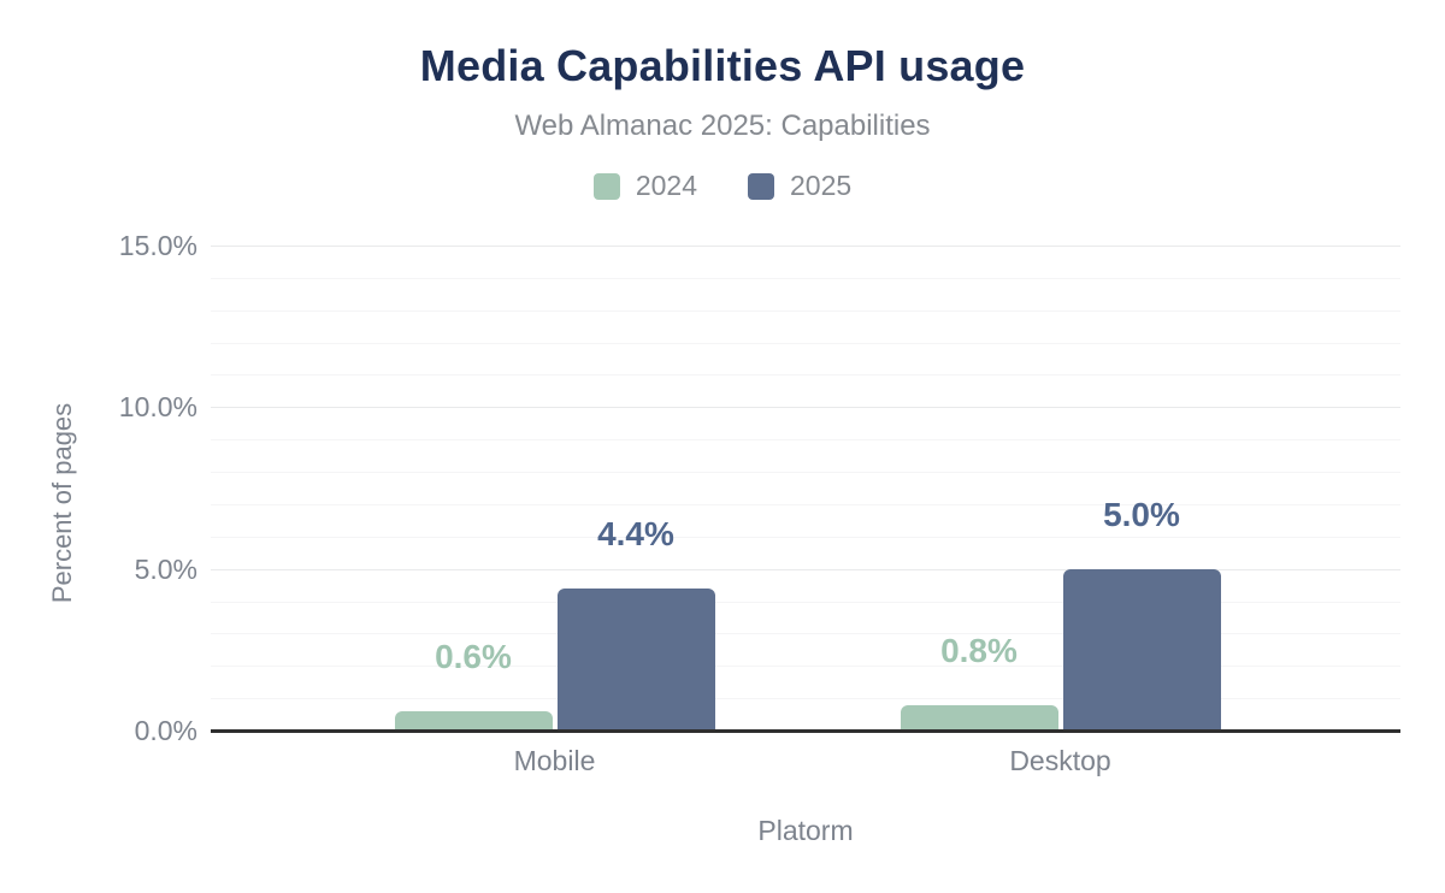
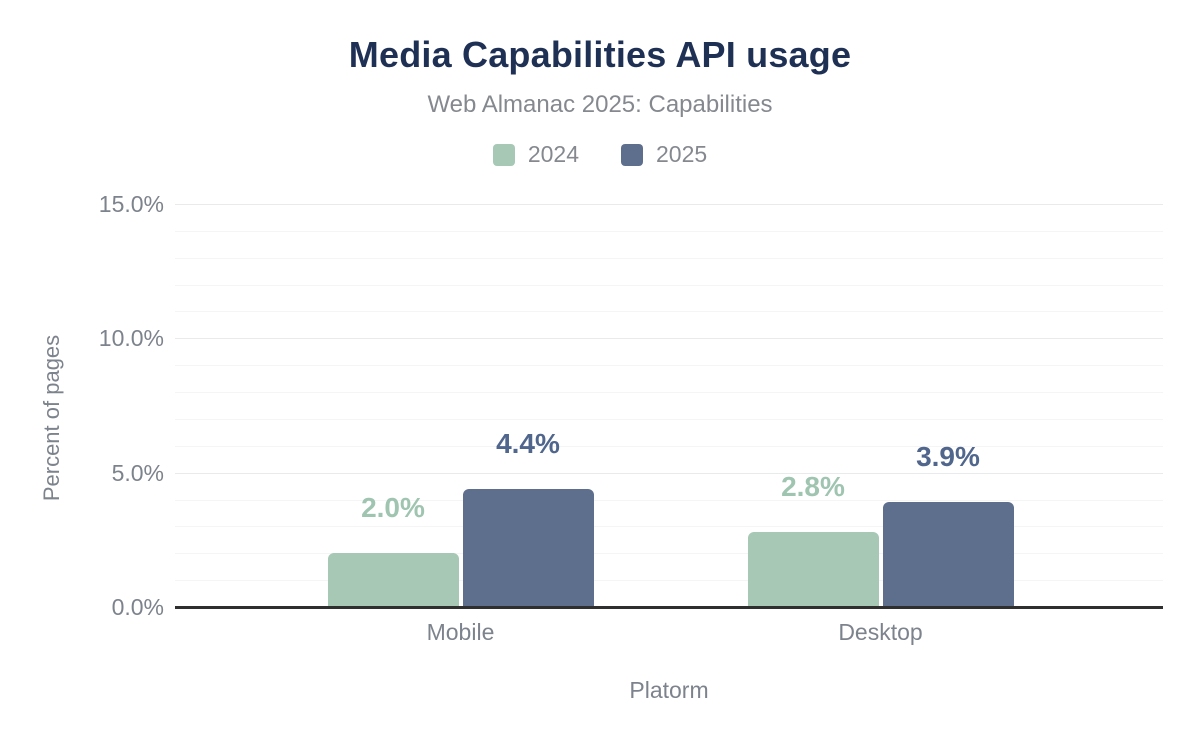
2024/Mobile: 0.6% -> 2.0%
2024/Desktop: 0.8% -> 2.8%
2025/Desktop: 5.0% -> 3.9%
